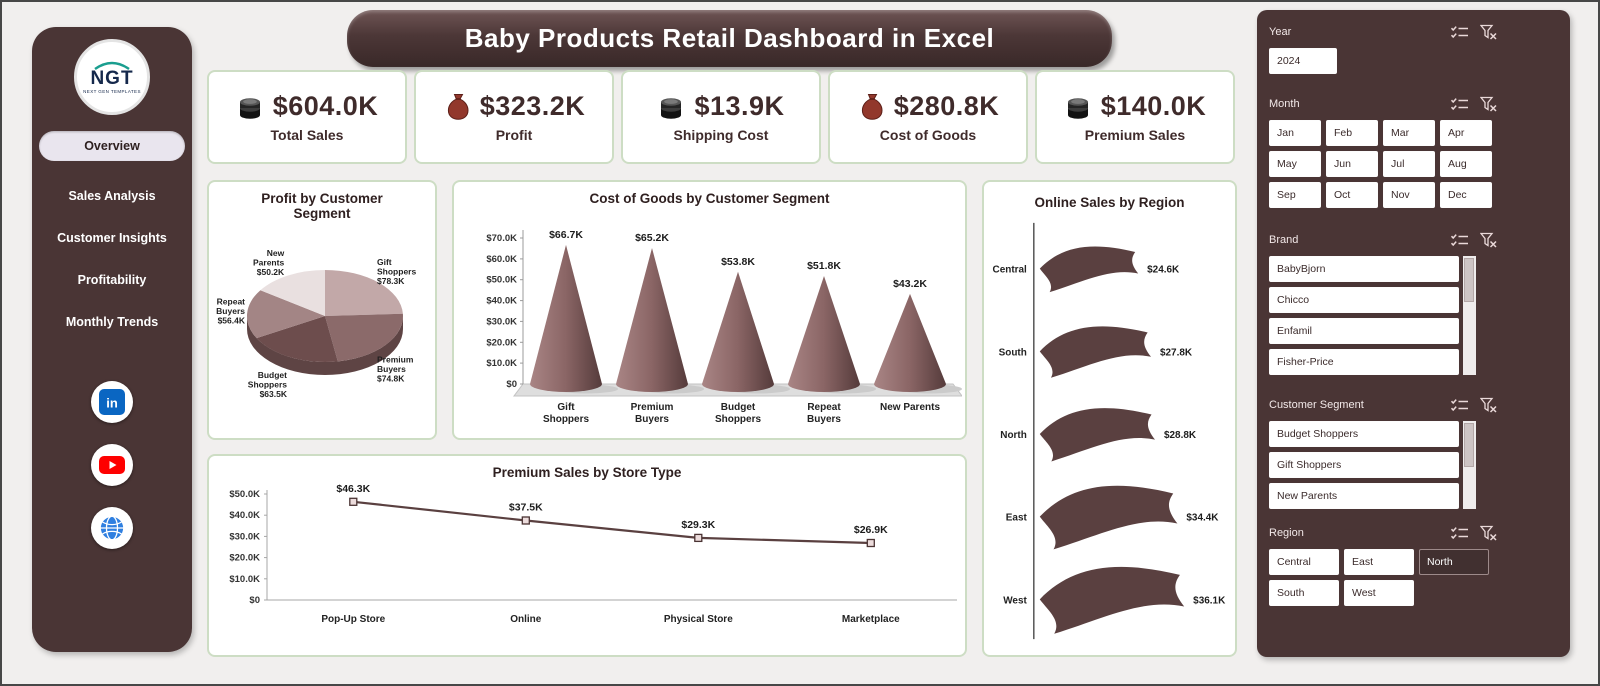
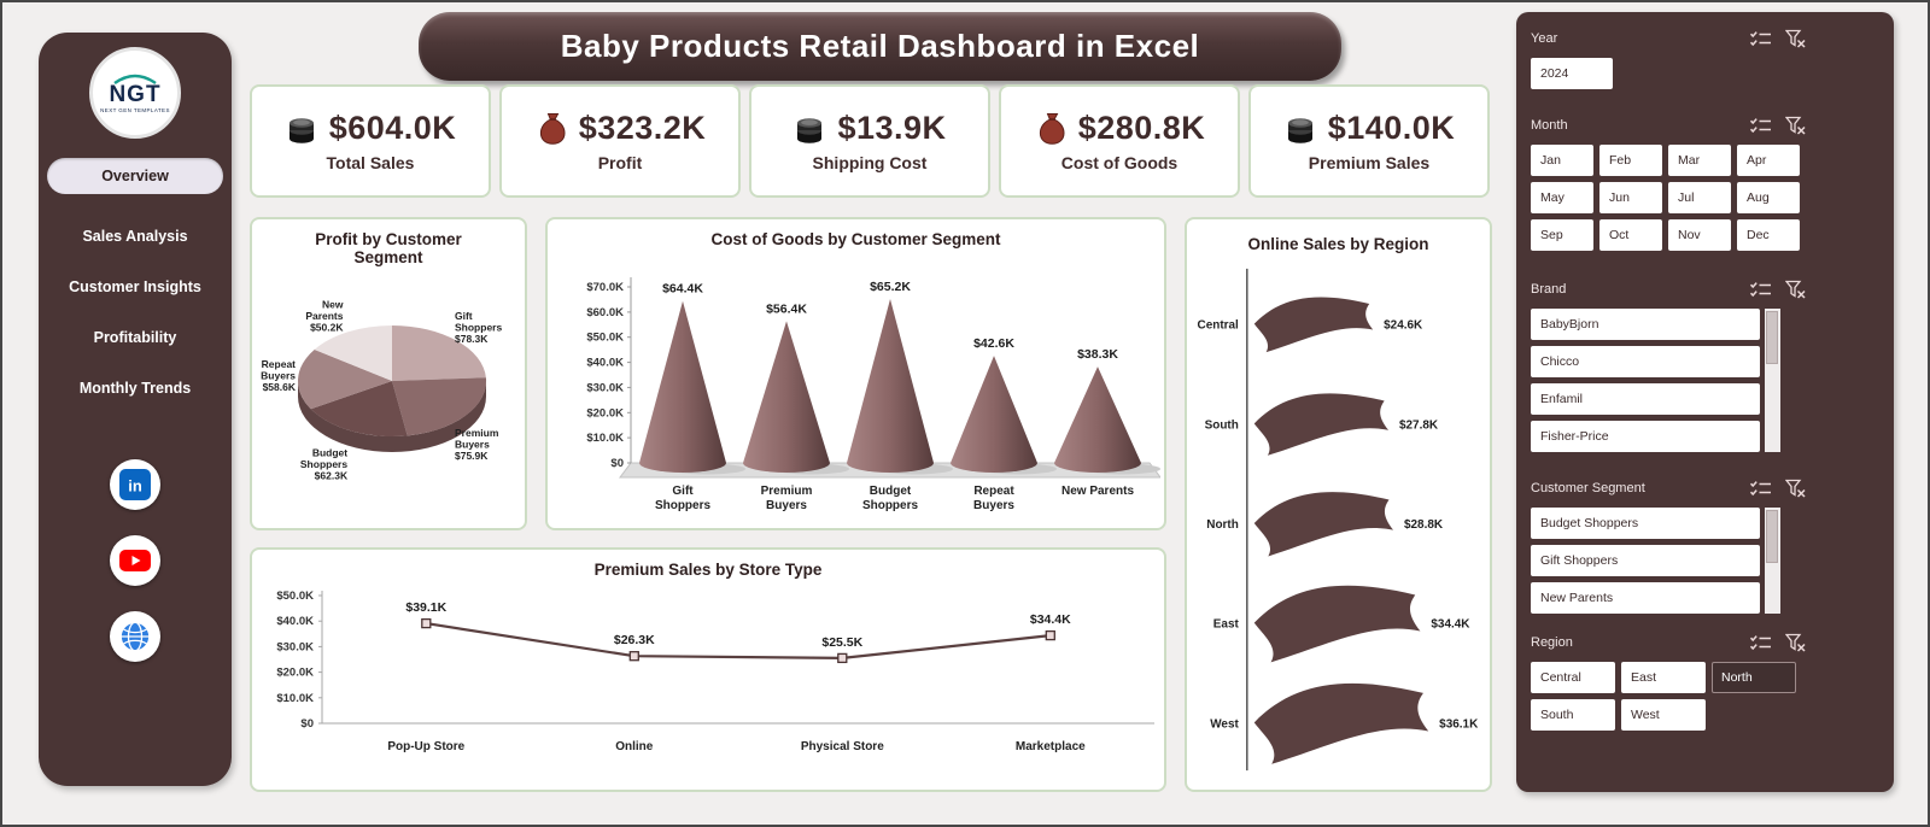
Profit by Customer Segment/Premium Buyers: $74.8K -> $75.9K
Profit by Customer Segment/Budget Shoppers: $63.5K -> $62.3K
Profit by Customer Segment/Repeat Buyers: $56.4K -> $58.6K
Cost of Goods by Customer Segment/Gift Shoppers: $66.7K -> $64.4K
Cost of Goods by Customer Segment/Premium Buyers: $65.2K -> $56.4K
Cost of Goods by Customer Segment/Budget Shoppers: $53.8K -> $65.2K
Cost of Goods by Customer Segment/Repeat Buyers: $51.8K -> $42.6K
Cost of Goods by Customer Segment/New Parents: $43.2K -> $38.3K
Premium Sales by Store Type/Pop-Up Store: $46.3K -> $39.1K
Premium Sales by Store Type/Online: $37.5K -> $26.3K
Premium Sales by Store Type/Physical Store: $29.3K -> $25.5K
Premium Sales by Store Type/Marketplace: $26.9K -> $34.4K
